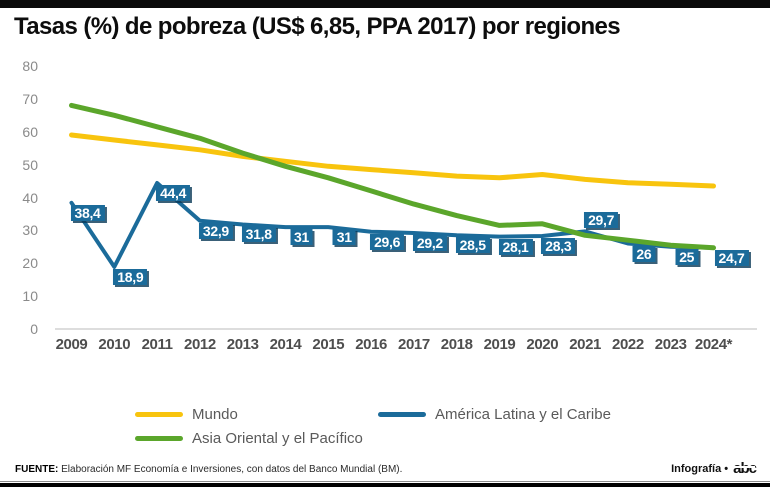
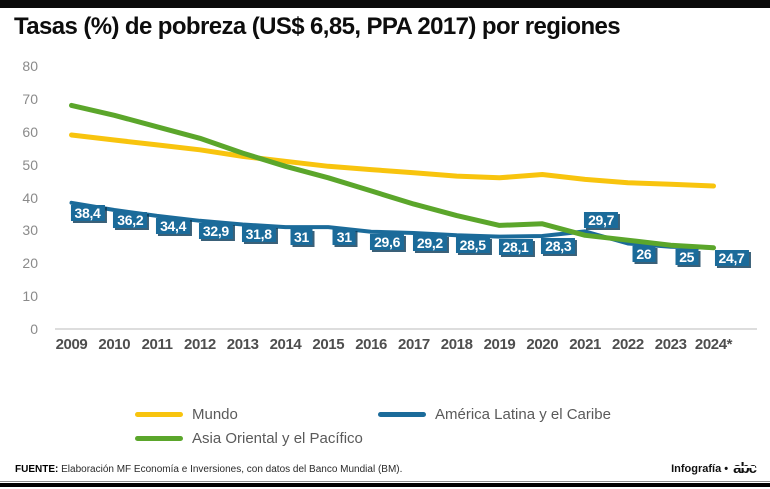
América Latina y el Caribe/2010: 18,9 -> 36,2
América Latina y el Caribe/2011: 44,4 -> 34,4
